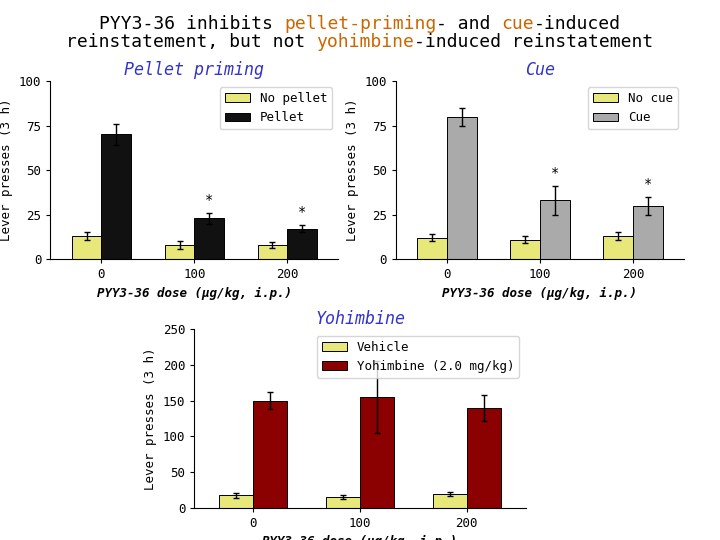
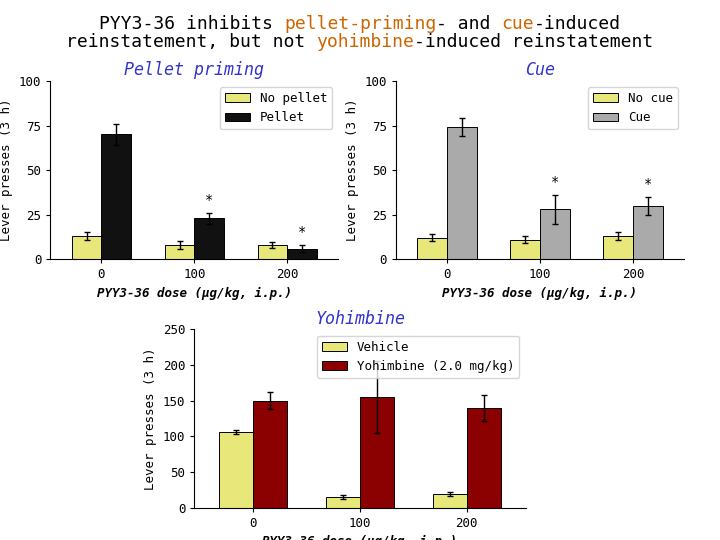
Pellet priming/Pellet/200: 17 -> 6
Cue/Cue/0: 80 -> 74
Cue/Cue/100: 33 -> 28
Yohimbine/Vehicle/0: 17 -> 106
